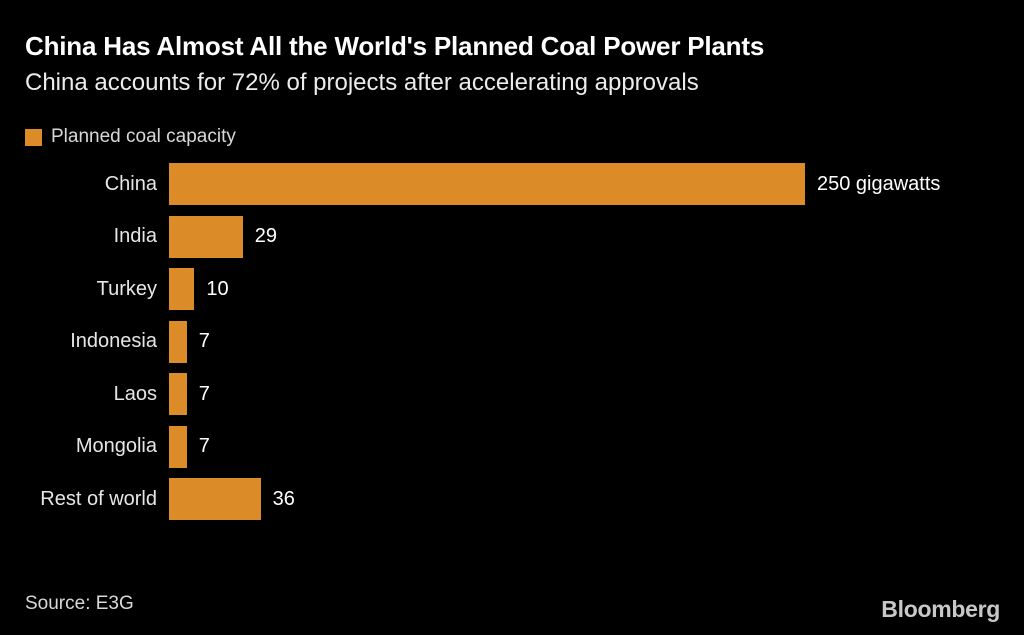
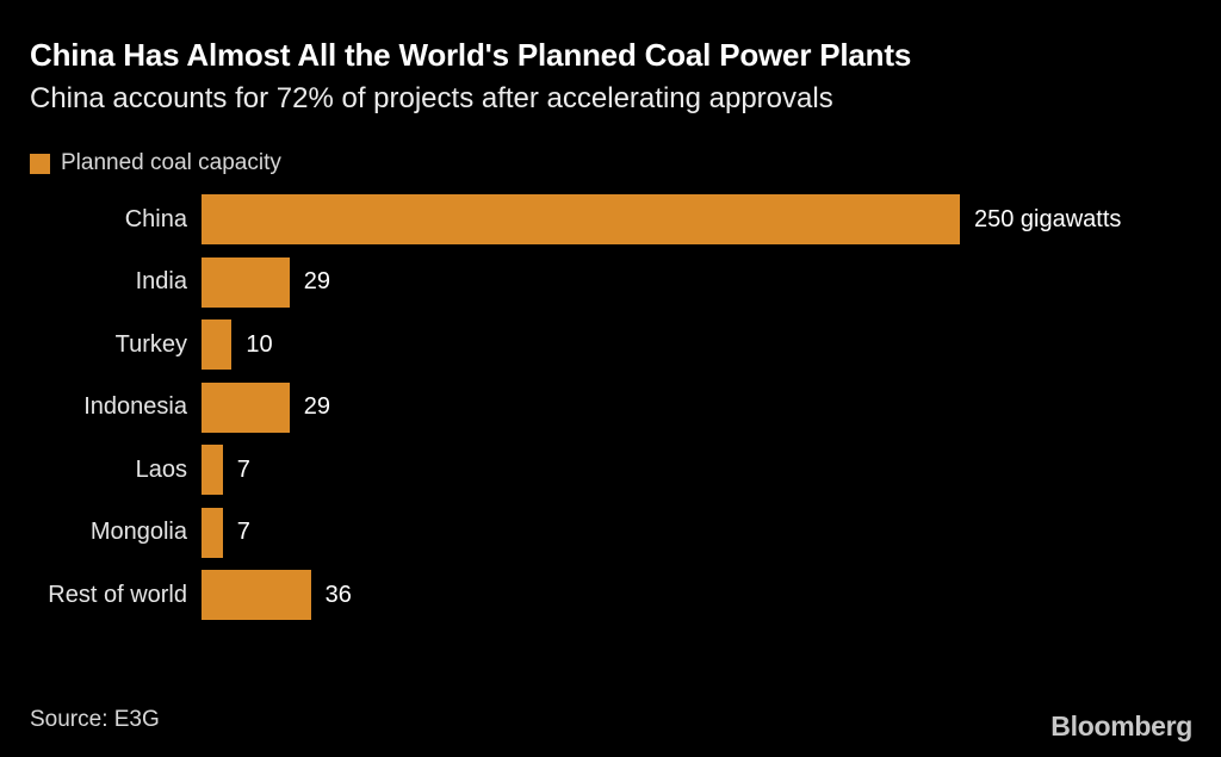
Indonesia: 7 -> 29
